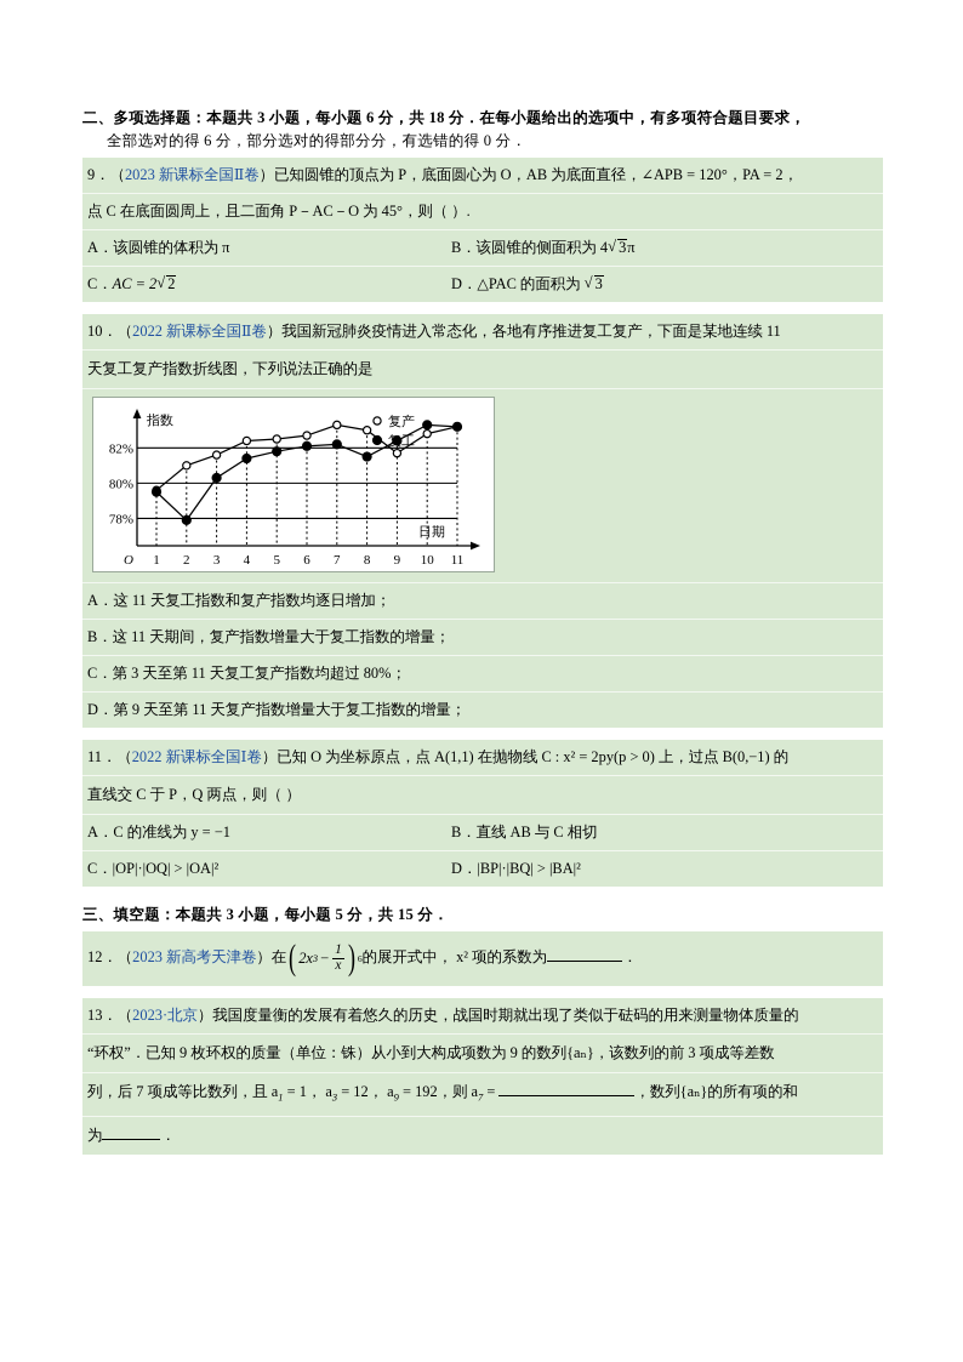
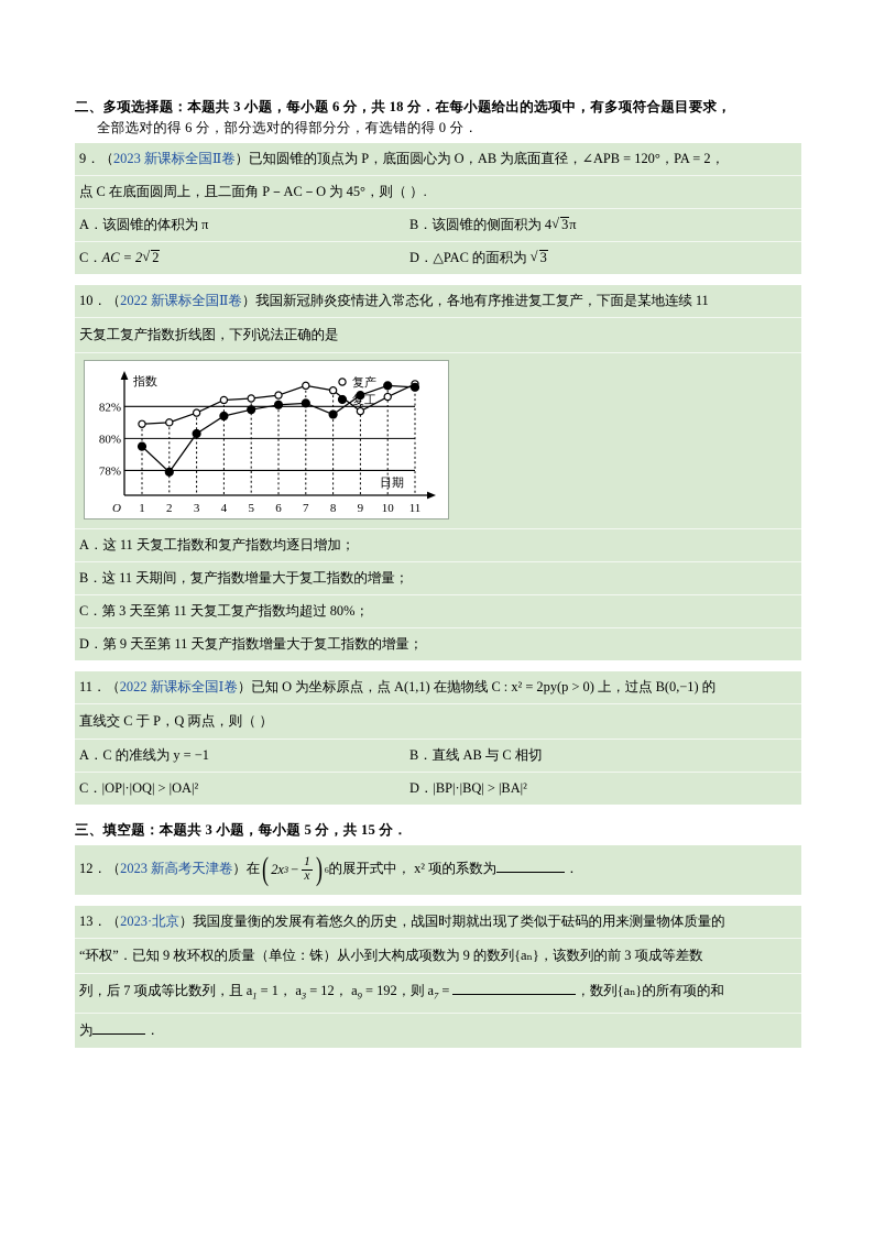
复产/1: 79.6% -> 80.9%
复工/9: 82.4% -> 82.7%
复产/10: 82.8% -> 82.6%
复产/11: 83.2% -> 83.4%
